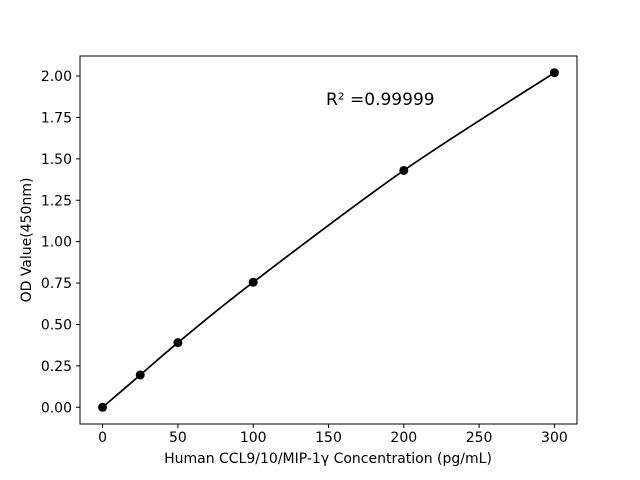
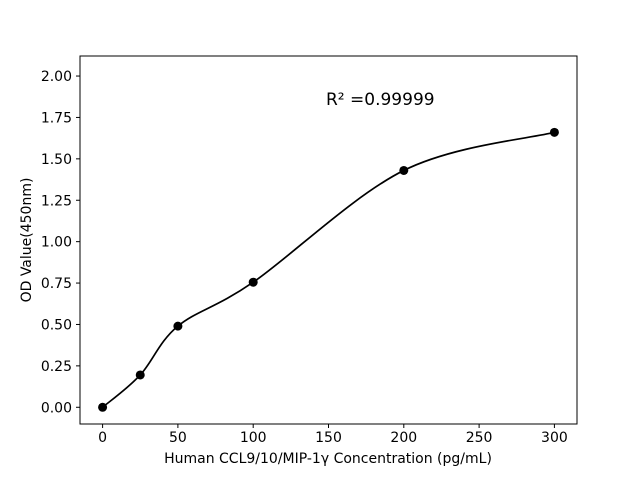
50: 0.39 -> 0.49
300: 2.02 -> 1.66
